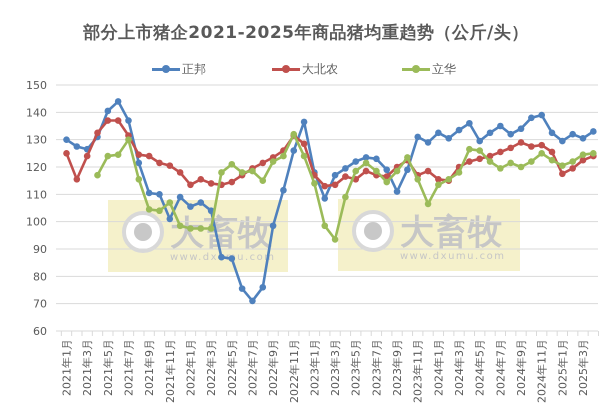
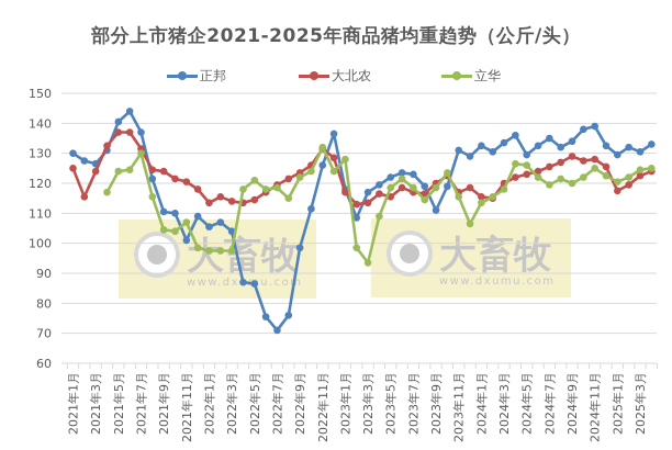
立华/2023年1月: 114 -> 128
